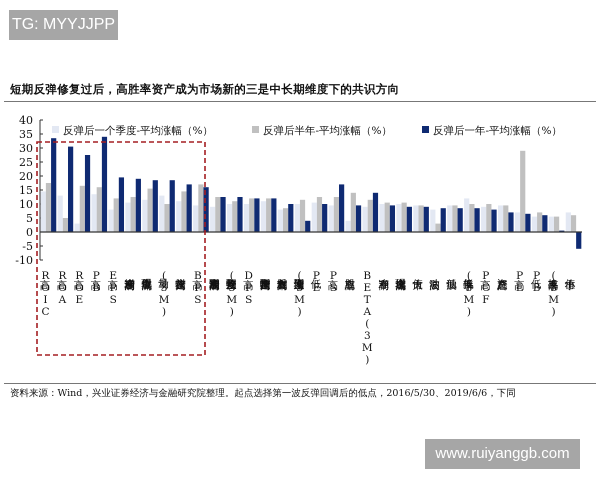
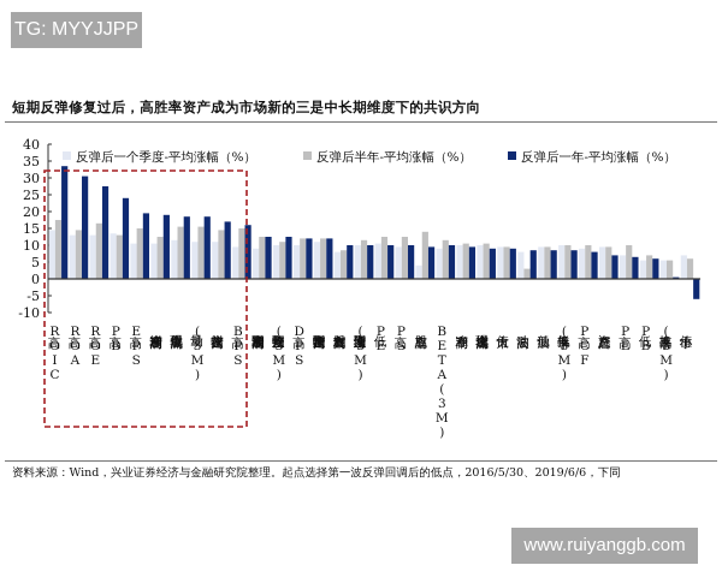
反弹后半年-平均涨幅（%）/高ROA: 5 -> 14
反弹后一个季度-平均涨幅（%）/高ROE: 3 -> 13
反弹后半年-平均涨幅（%）/高PB: 16 -> 13
反弹后一年-平均涨幅（%）/高PB: 34 -> 24
反弹后一个季度-平均涨幅（%）/高EPS: 8 -> 10
反弹后半年-平均涨幅（%）/高EPS: 12 -> 15
反弹后一个季度-平均涨幅（%）/动量(3M): 13 -> 11
反弹后半年-平均涨幅（%）/动量(3M): 10 -> 16
反弹后半年-平均涨幅（%）/高BPS: 17 -> 15
反弹后一年-平均涨幅（%）/增速预期上修(3M): 4 -> 10
反弹后一年-平均涨幅（%）/高PS: 17 -> 10
反弹后一年-平均涨幅（%）/BETA(3M): 14 -> 10
反弹后一个季度-平均涨幅（%）/低换手率(3M): 12 -> 10
反弹后半年-平均涨幅（%）/高PE: 29 -> 10
